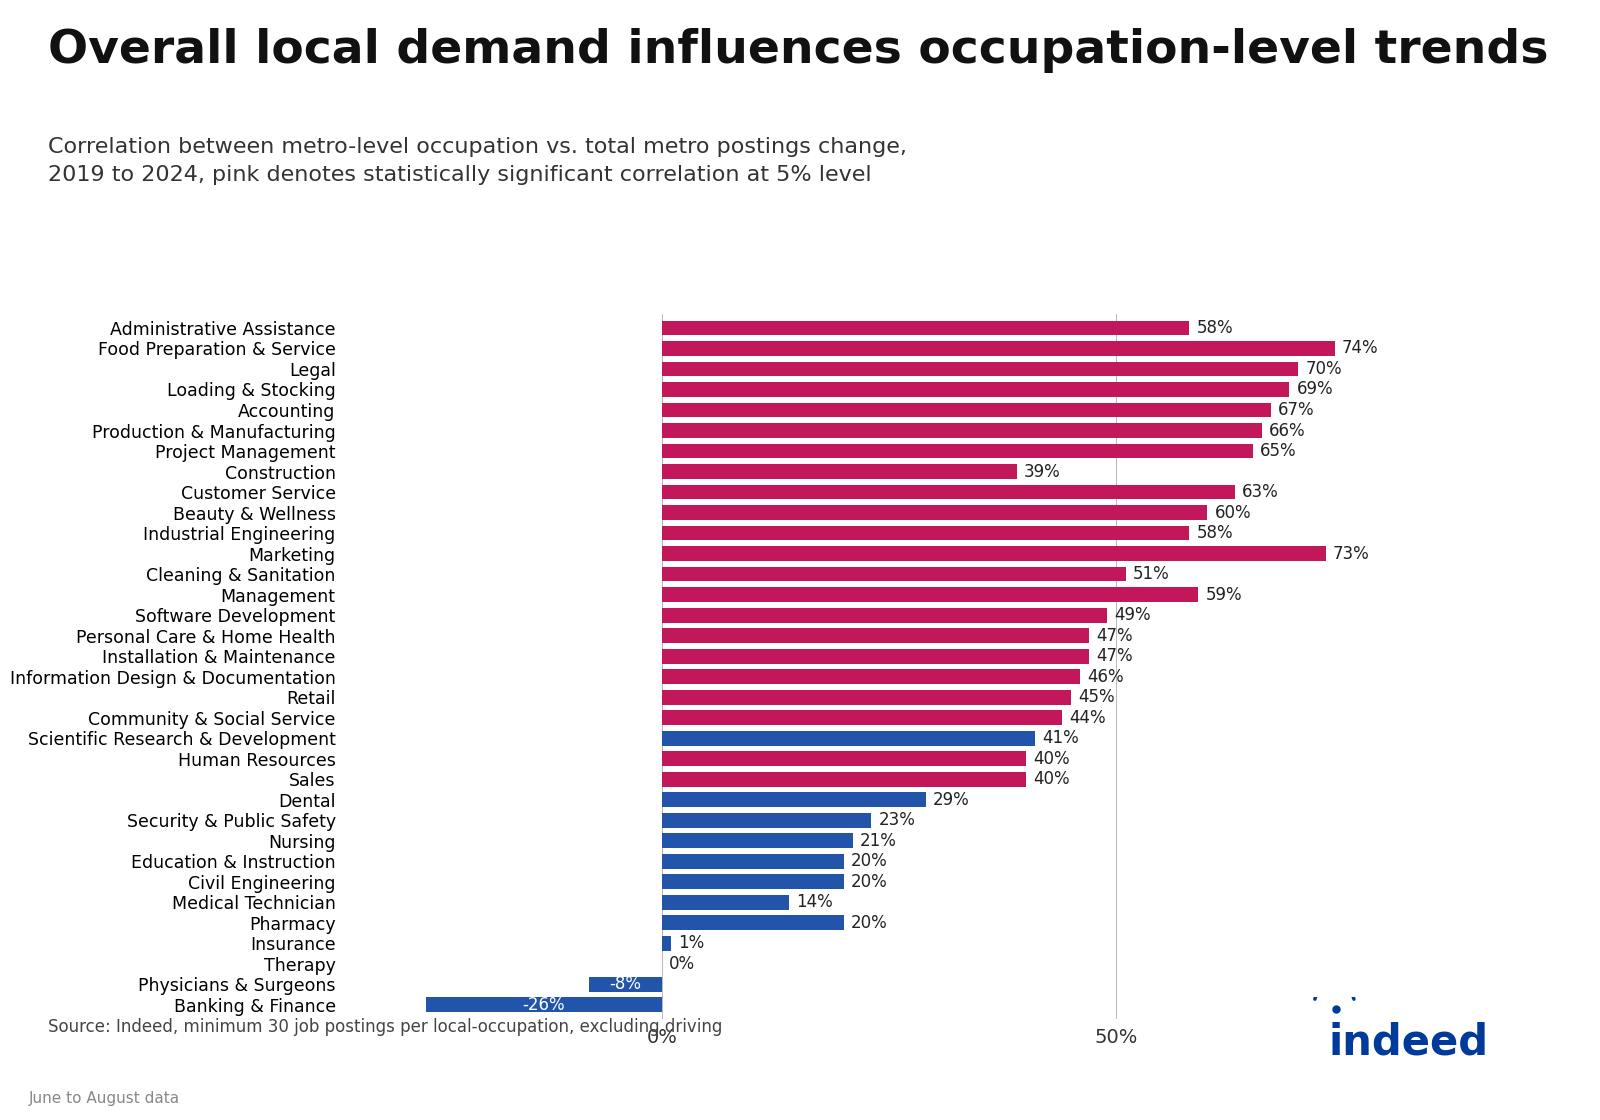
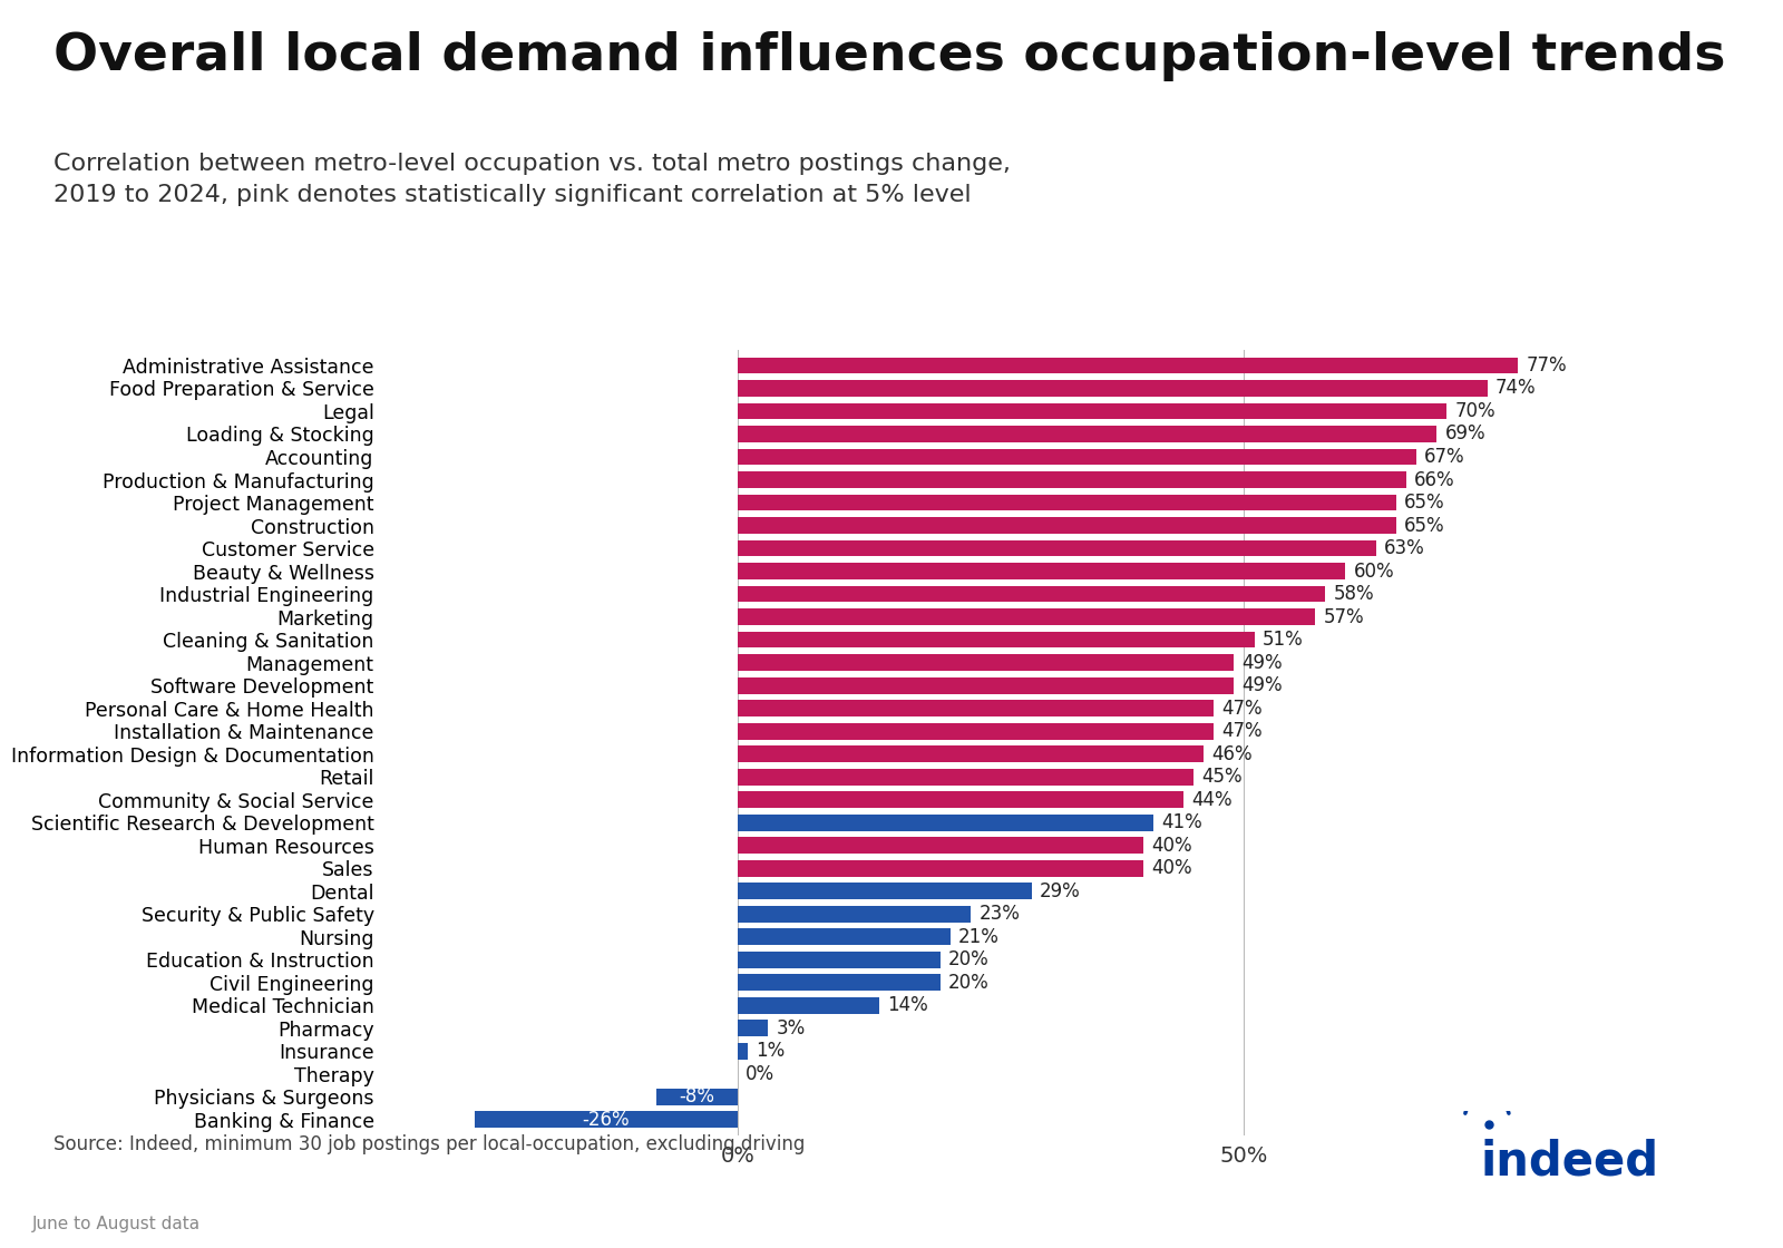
Administrative Assistance: 58% -> 77%
Construction: 39% -> 65%
Marketing: 73% -> 57%
Management: 59% -> 49%
Pharmacy: 20% -> 3%
